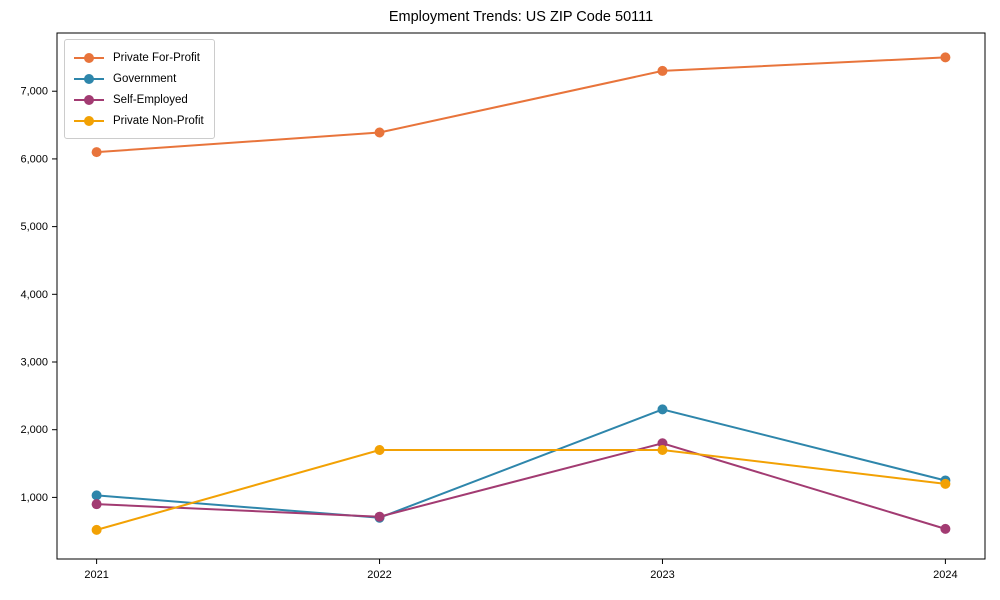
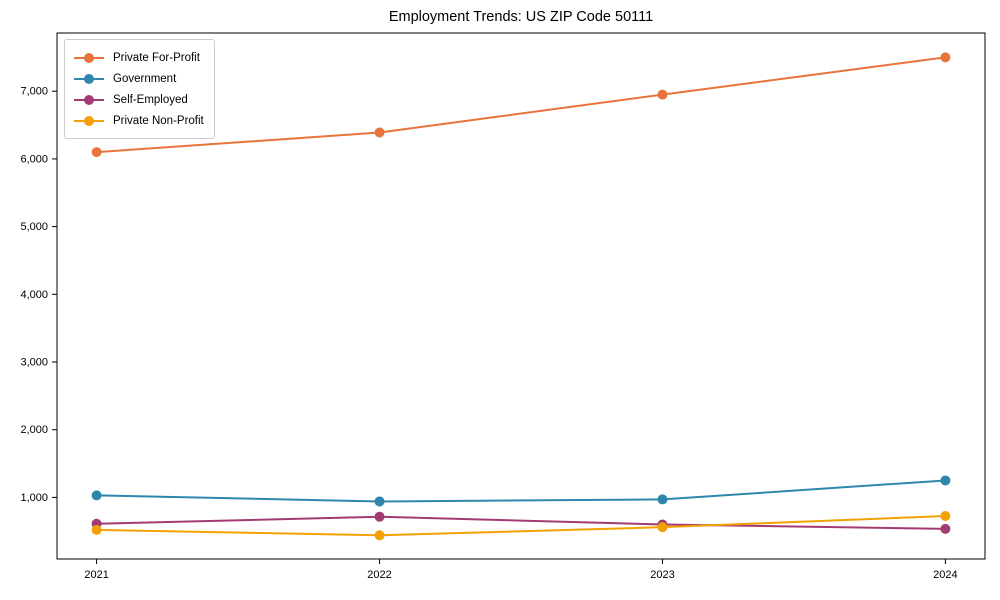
Self-Employed/2021: 900 -> 600
Government/2022: 700 -> 900
Private Non-Profit/2022: 1700 -> 400
Private For-Profit/2023: 7300 -> 7000
Government/2023: 2300 -> 1000
Self-Employed/2023: 1800 -> 600
Private Non-Profit/2023: 1700 -> 600
Private Non-Profit/2024: 1200 -> 700
